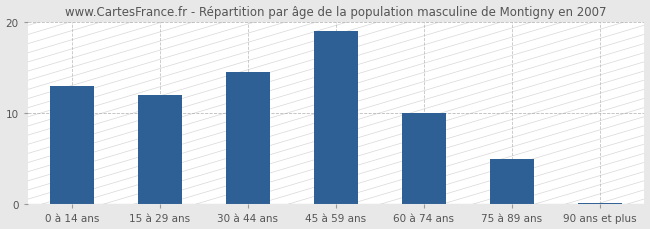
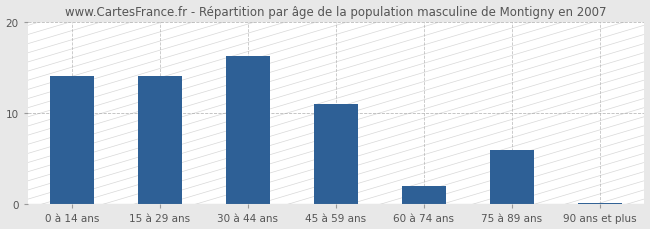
0 à 14 ans: 13.0 -> 14.0
15 à 29 ans: 12.0 -> 14.0
30 à 44 ans: 14.5 -> 16.2
45 à 59 ans: 19.0 -> 11.0
60 à 74 ans: 10.0 -> 2.0
75 à 89 ans: 5.0 -> 6.0
